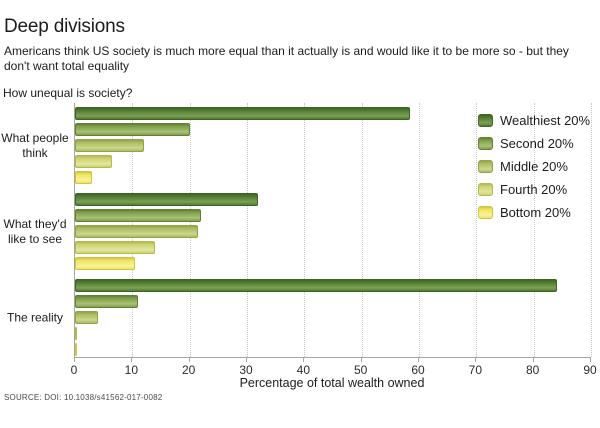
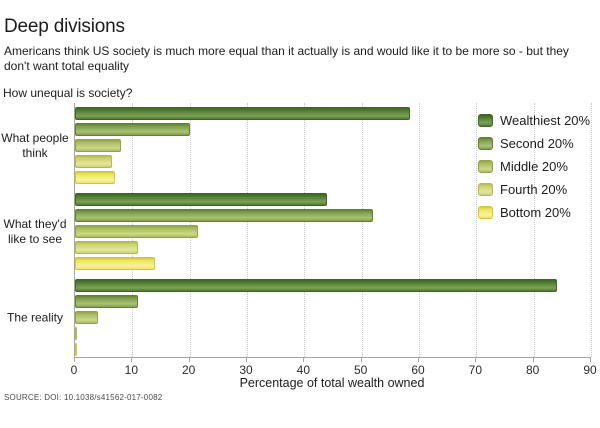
Middle 20%/What people think: 12 -> 8
Bottom 20%/What people think: 3 -> 7
Wealthiest 20%/What they'd like to see: 32 -> 44
Second 20%/What they'd like to see: 22 -> 52
Fourth 20%/What they'd like to see: 14 -> 11
Bottom 20%/What they'd like to see: 10 -> 14
